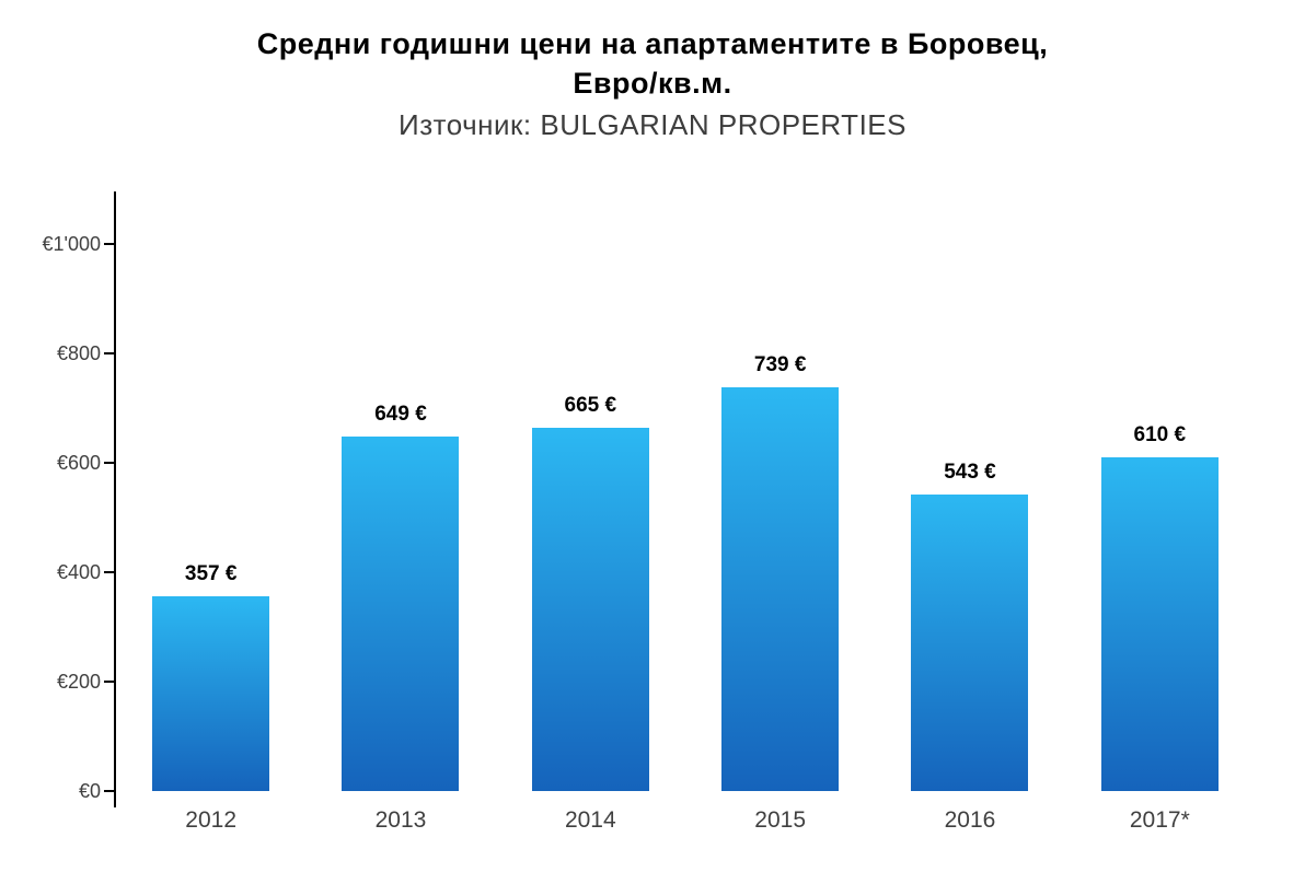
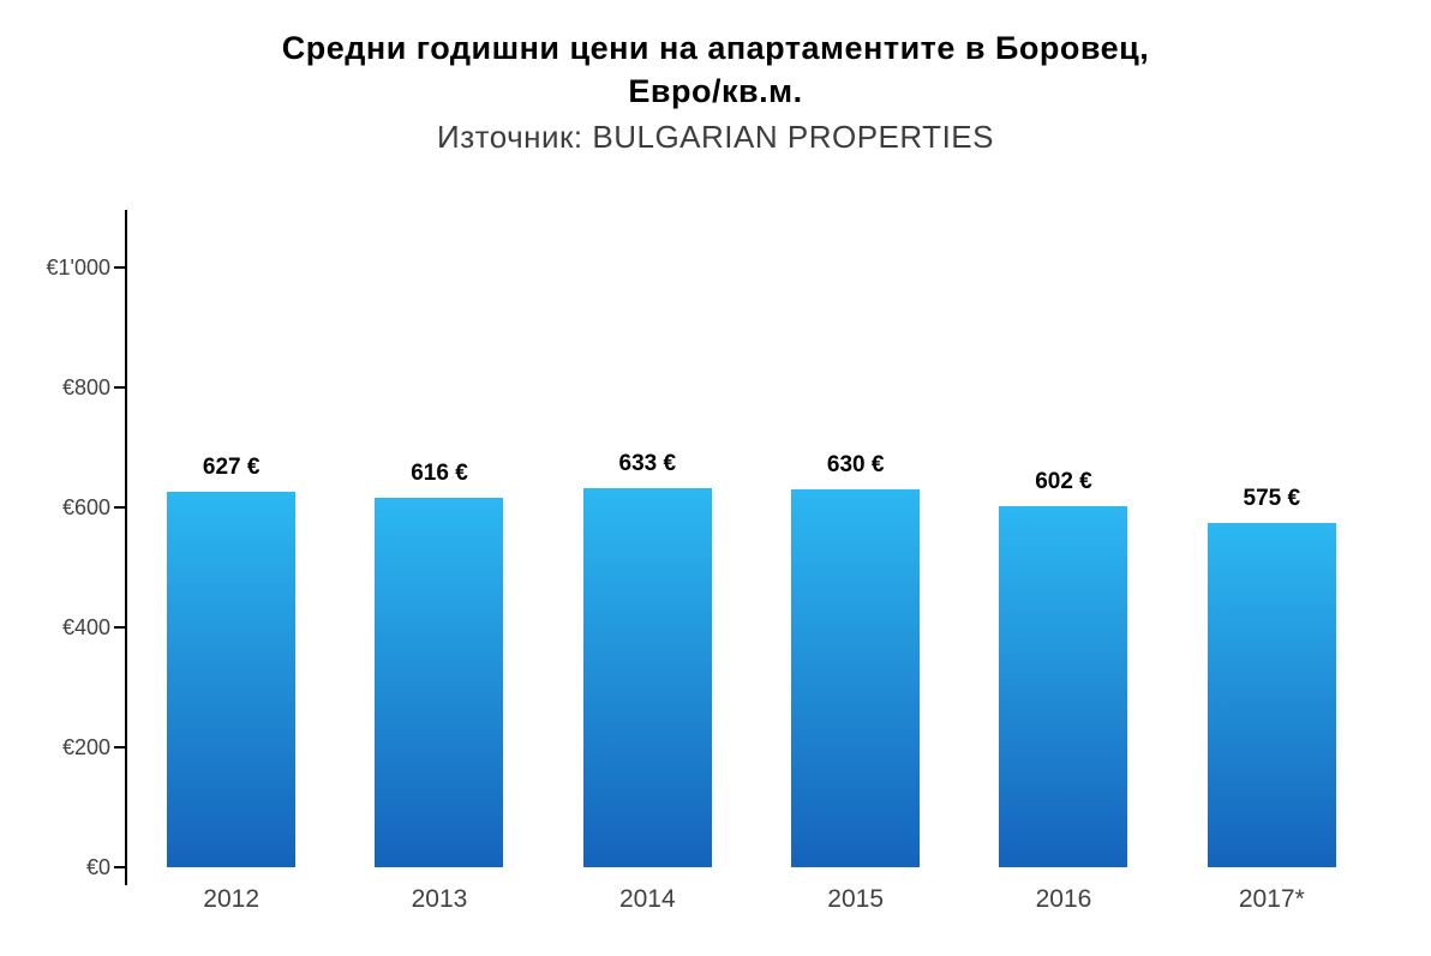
2012: 357 -> 627
2013: 649 -> 616
2014: 665 -> 633
2015: 739 -> 630
2016: 543 -> 602
2017*: 610 -> 575
